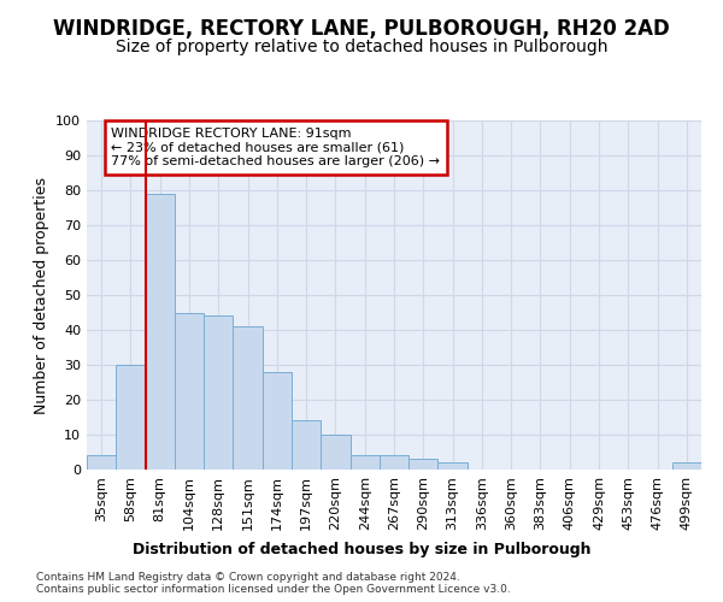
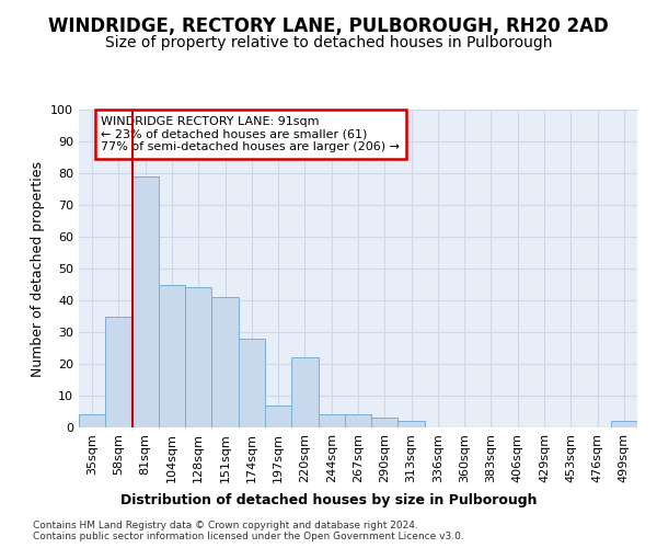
58sqm: 30 -> 35
197sqm: 14 -> 7
220sqm: 10 -> 22
